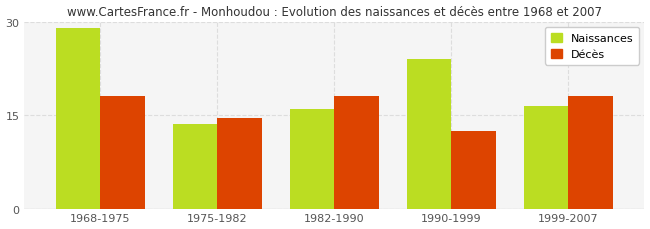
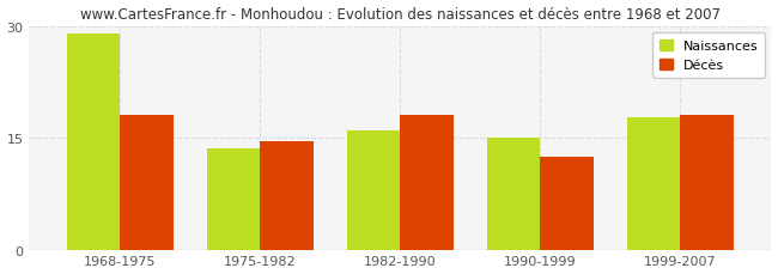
Naissances/1990-1999: 24.0 -> 15.0
Naissances/1999-2007: 16.5 -> 17.8
